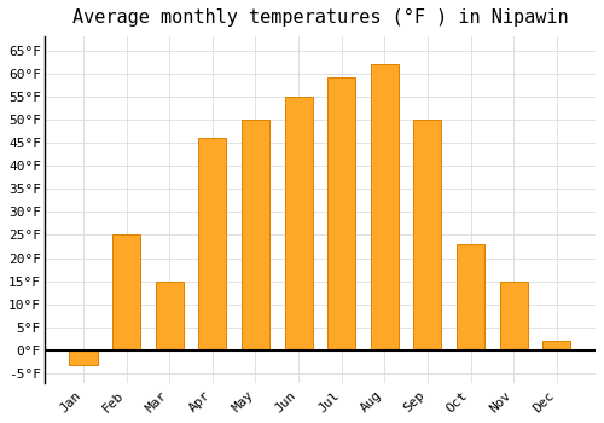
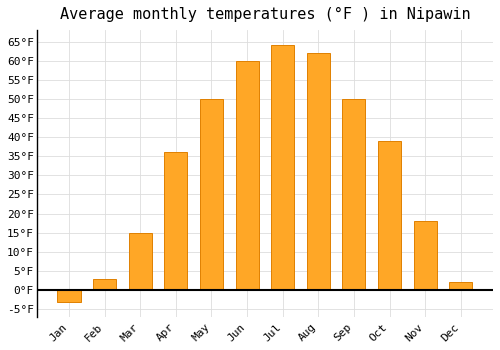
Feb: 25°F -> 3°F
Apr: 46°F -> 36°F
Jun: 55°F -> 60°F
Jul: 59°F -> 64°F
Oct: 23°F -> 39°F
Nov: 15°F -> 18°F
